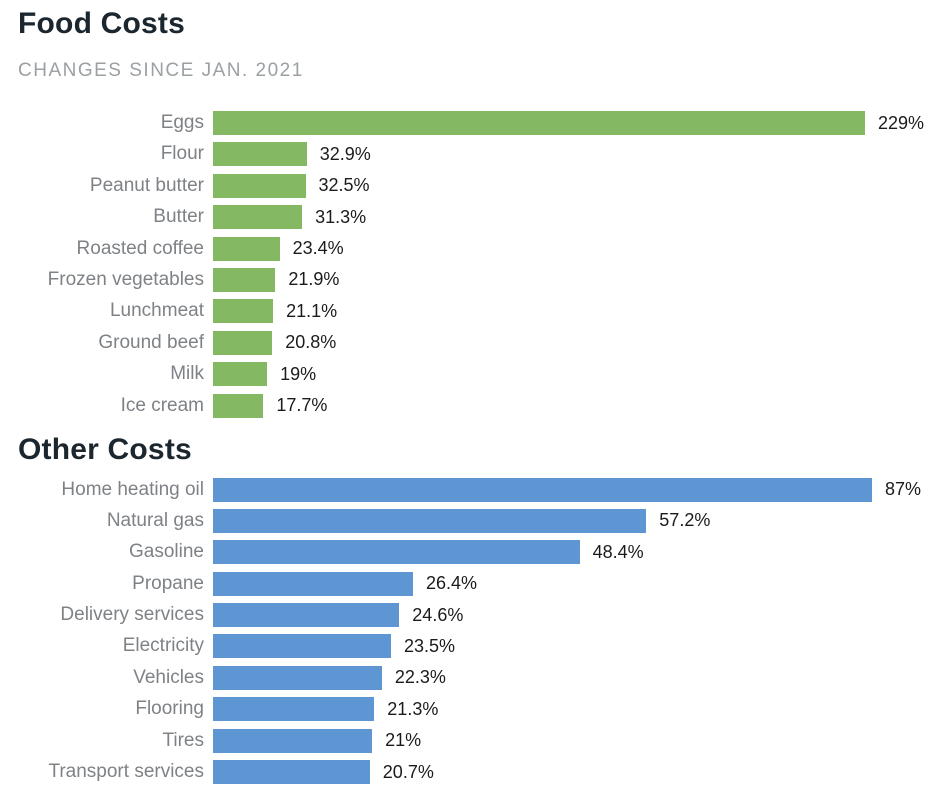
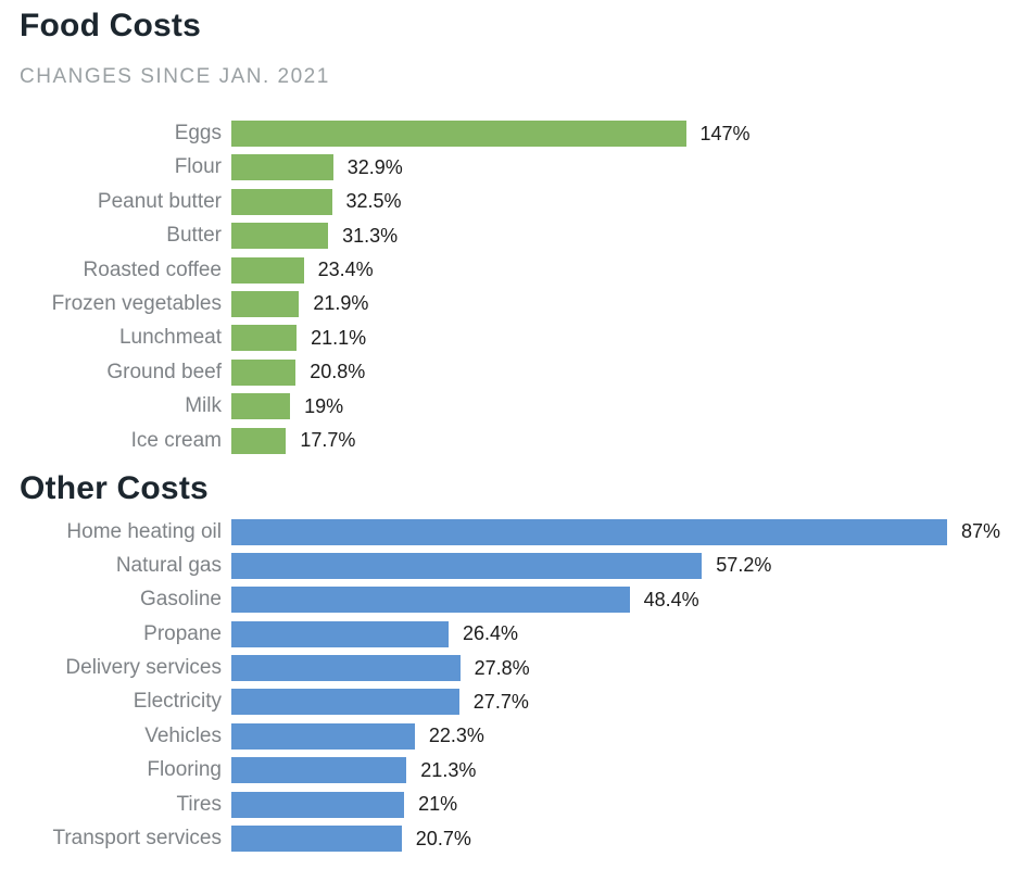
Food Costs/Eggs: 229% -> 147%
Other Costs/Delivery services: 24.6% -> 27.8%
Other Costs/Electricity: 23.5% -> 27.7%
